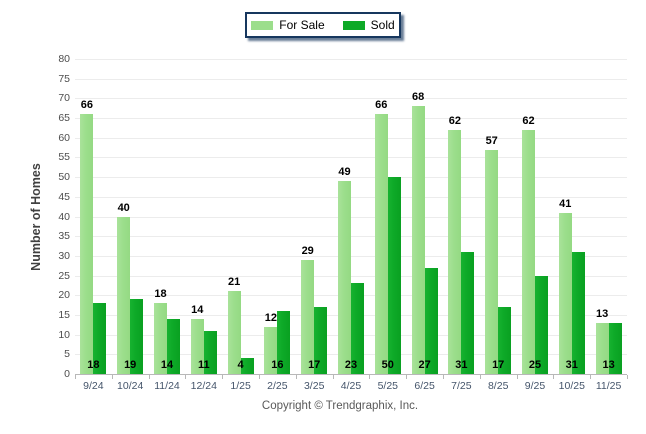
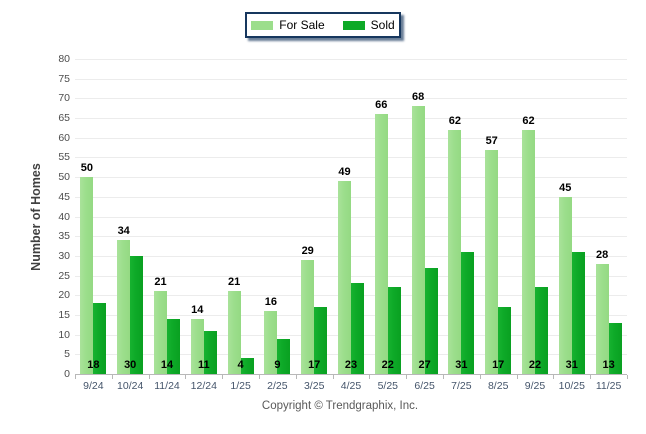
For Sale/9/24: 66 -> 50
For Sale/10/24: 40 -> 34
Sold/10/24: 19 -> 30
For Sale/11/24: 18 -> 21
For Sale/2/25: 12 -> 16
Sold/2/25: 16 -> 9
Sold/5/25: 50 -> 22
Sold/9/25: 25 -> 22
For Sale/10/25: 41 -> 45
For Sale/11/25: 13 -> 28
